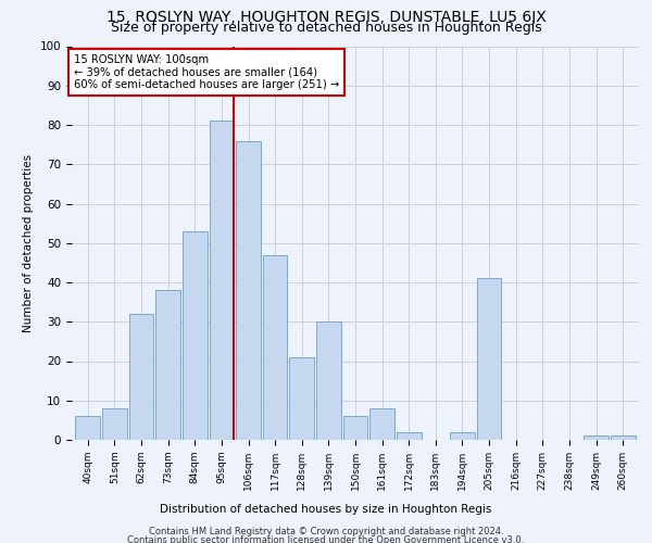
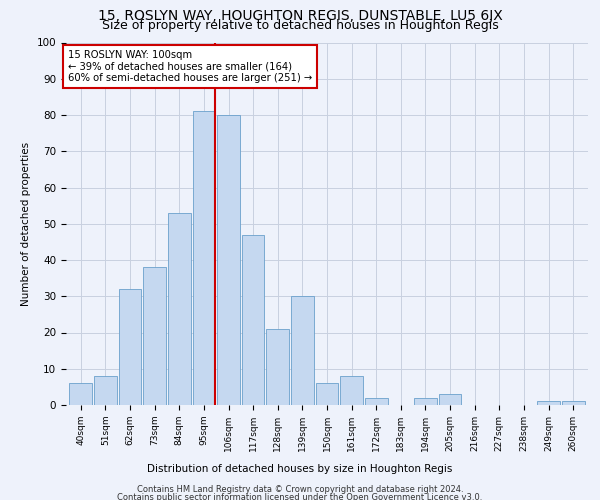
106sqm: 76 -> 80
205sqm: 41 -> 3
